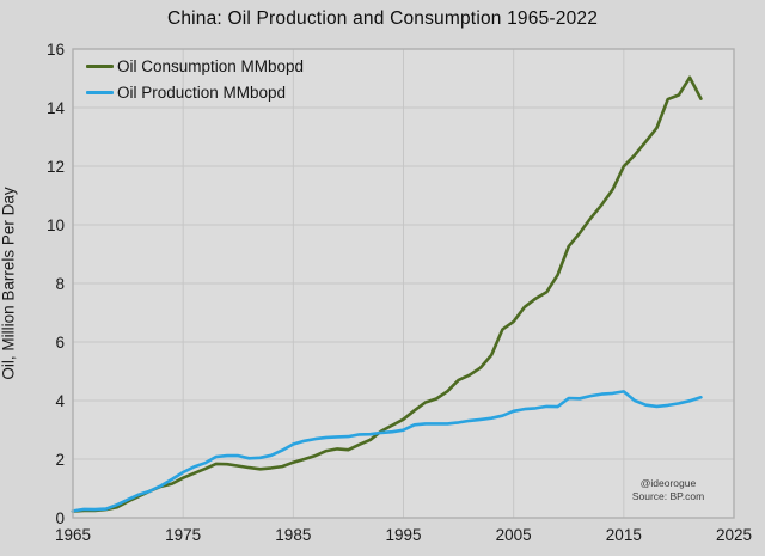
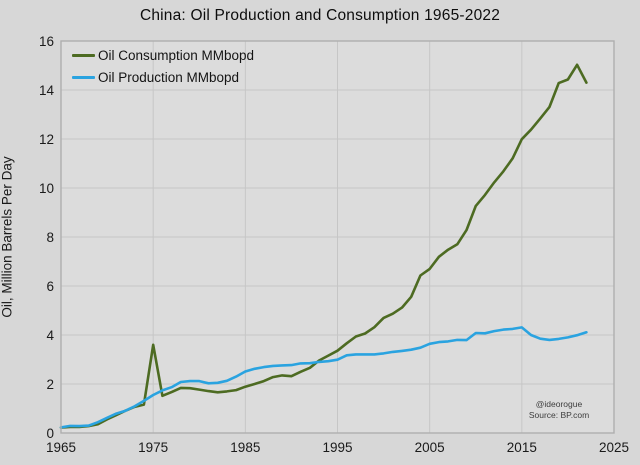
Oil Consumption MMbopd/1975: 1.4 -> 3.6
